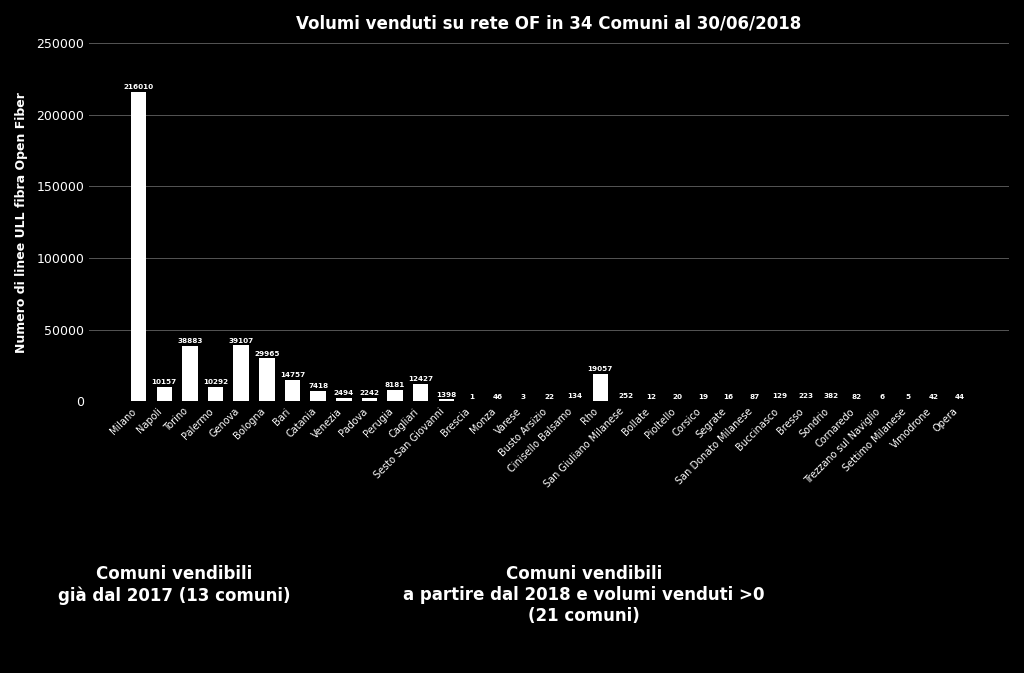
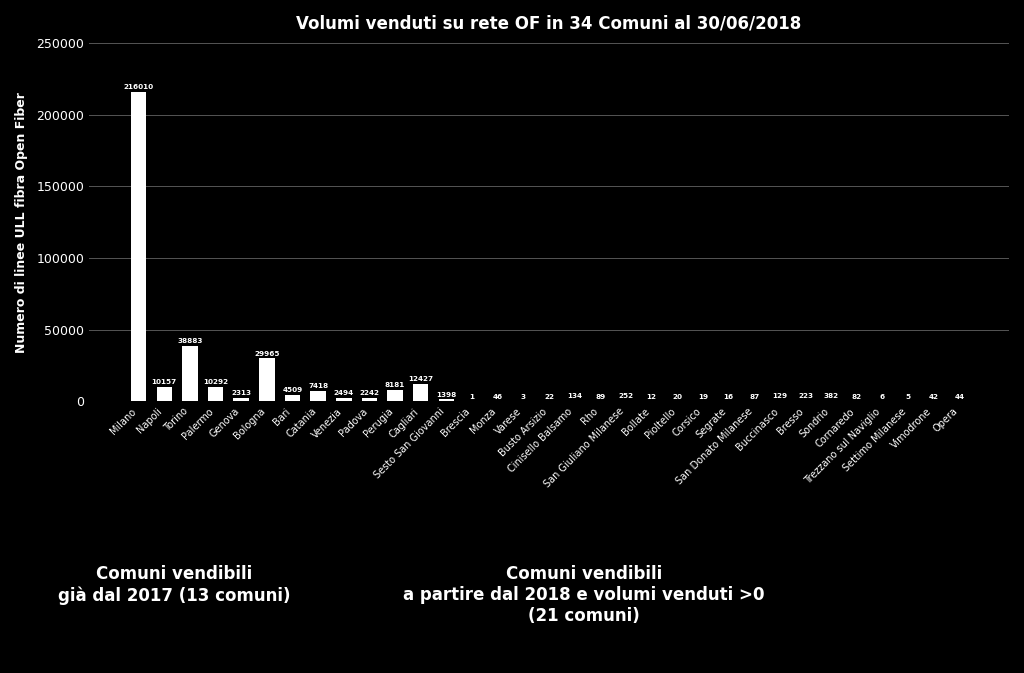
Genova: 39107 -> 2313
Bari: 14757 -> 4509
Rho: 19057 -> 89
